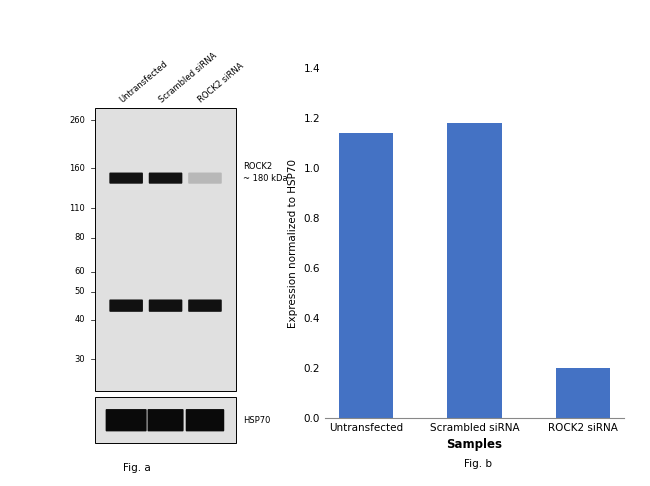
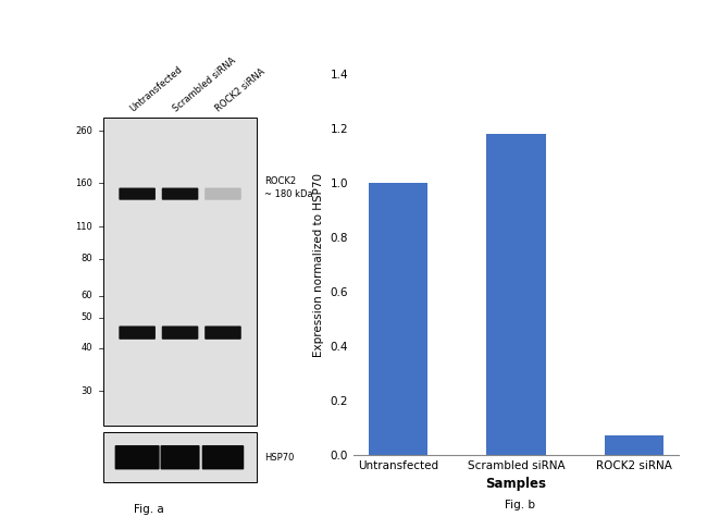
Untransfected: 1.14 -> 1.00
ROCK2 siRNA: 0.20 -> 0.07
